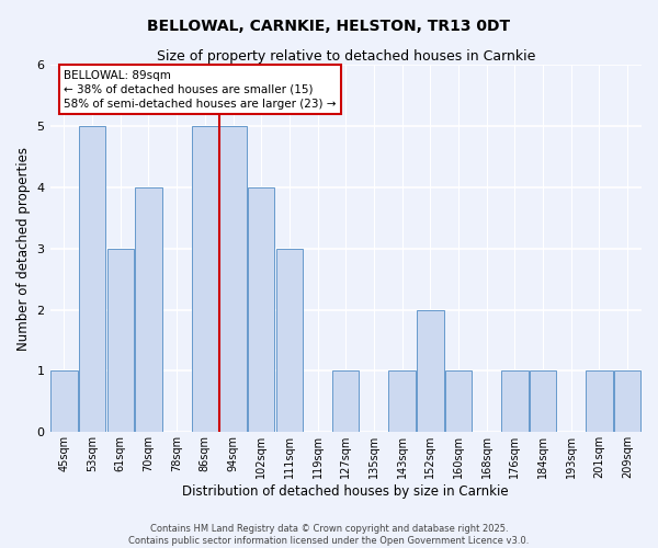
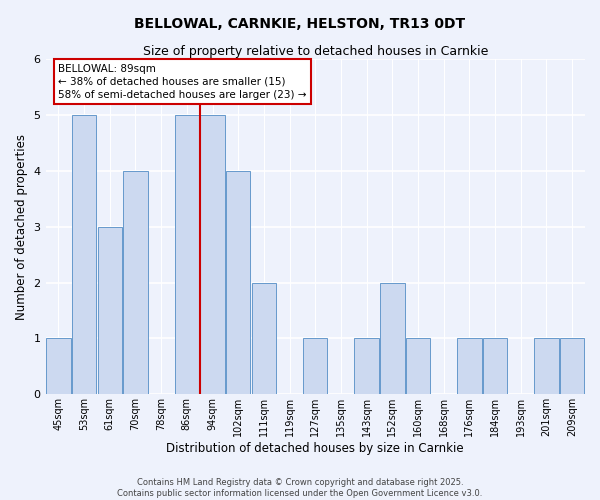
111sqm: 3 -> 2
